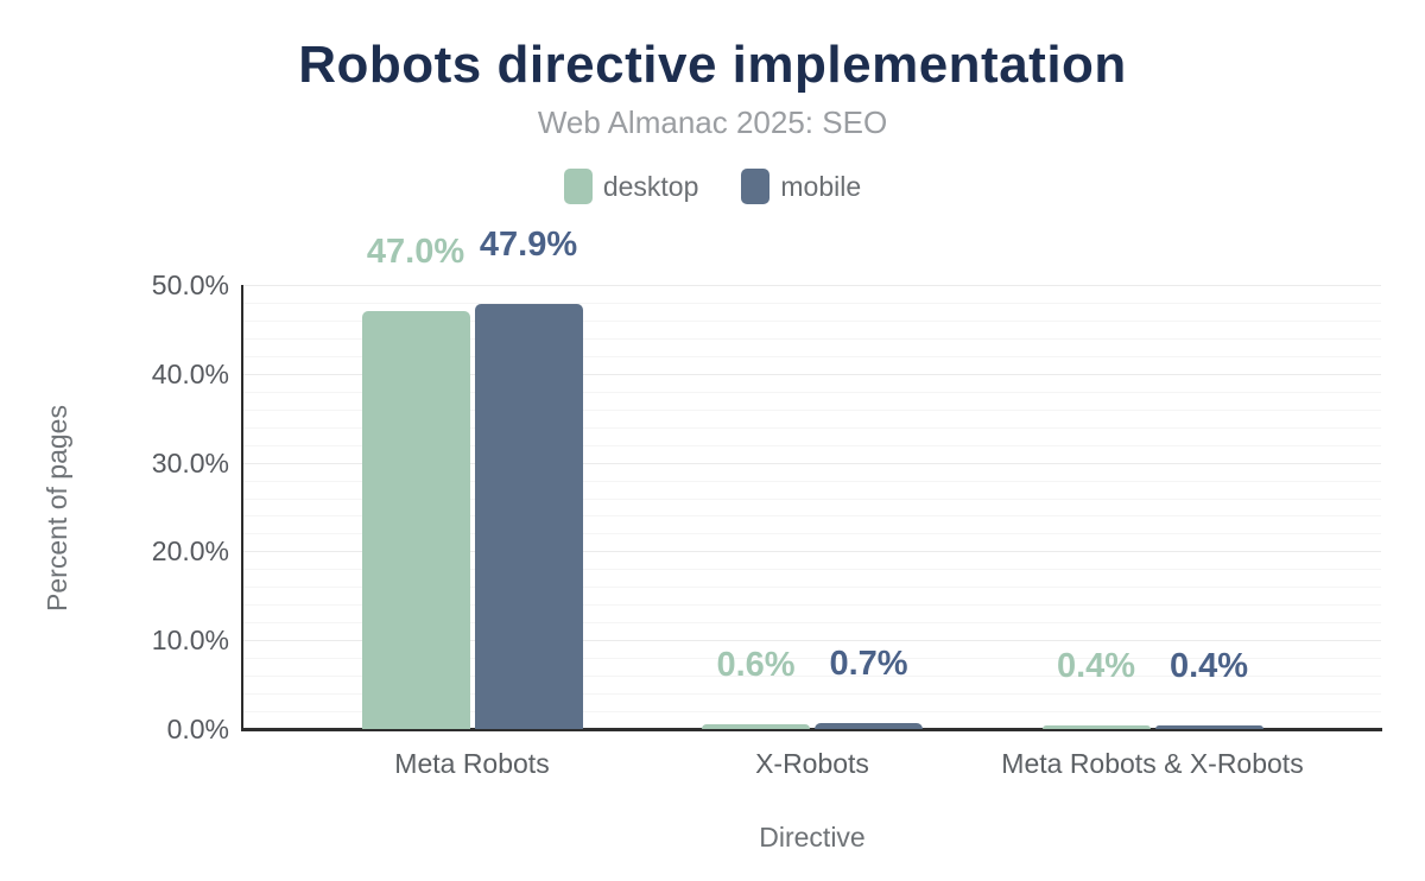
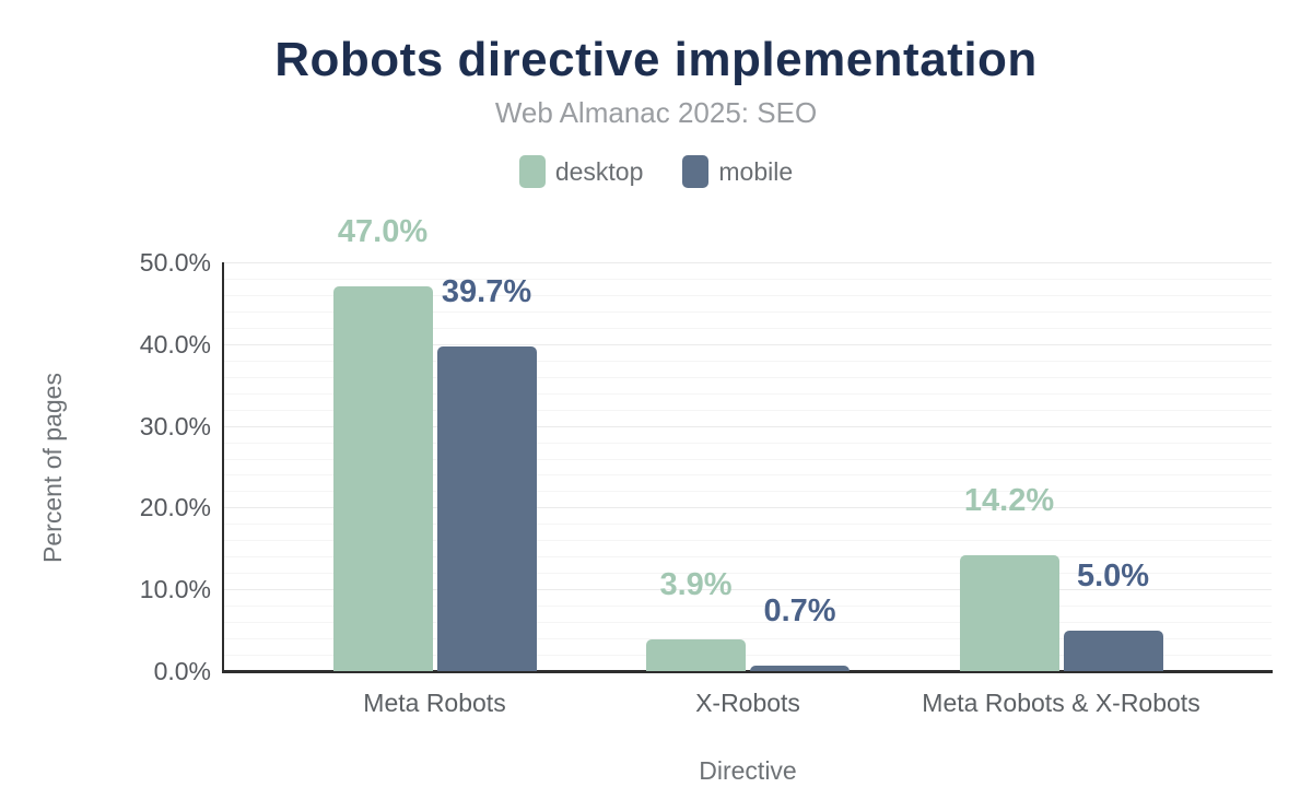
mobile/Meta Robots: 47.9% -> 39.7%
desktop/X-Robots: 0.6% -> 3.9%
desktop/Meta Robots & X-Robots: 0.4% -> 14.2%
mobile/Meta Robots & X-Robots: 0.4% -> 5.0%
